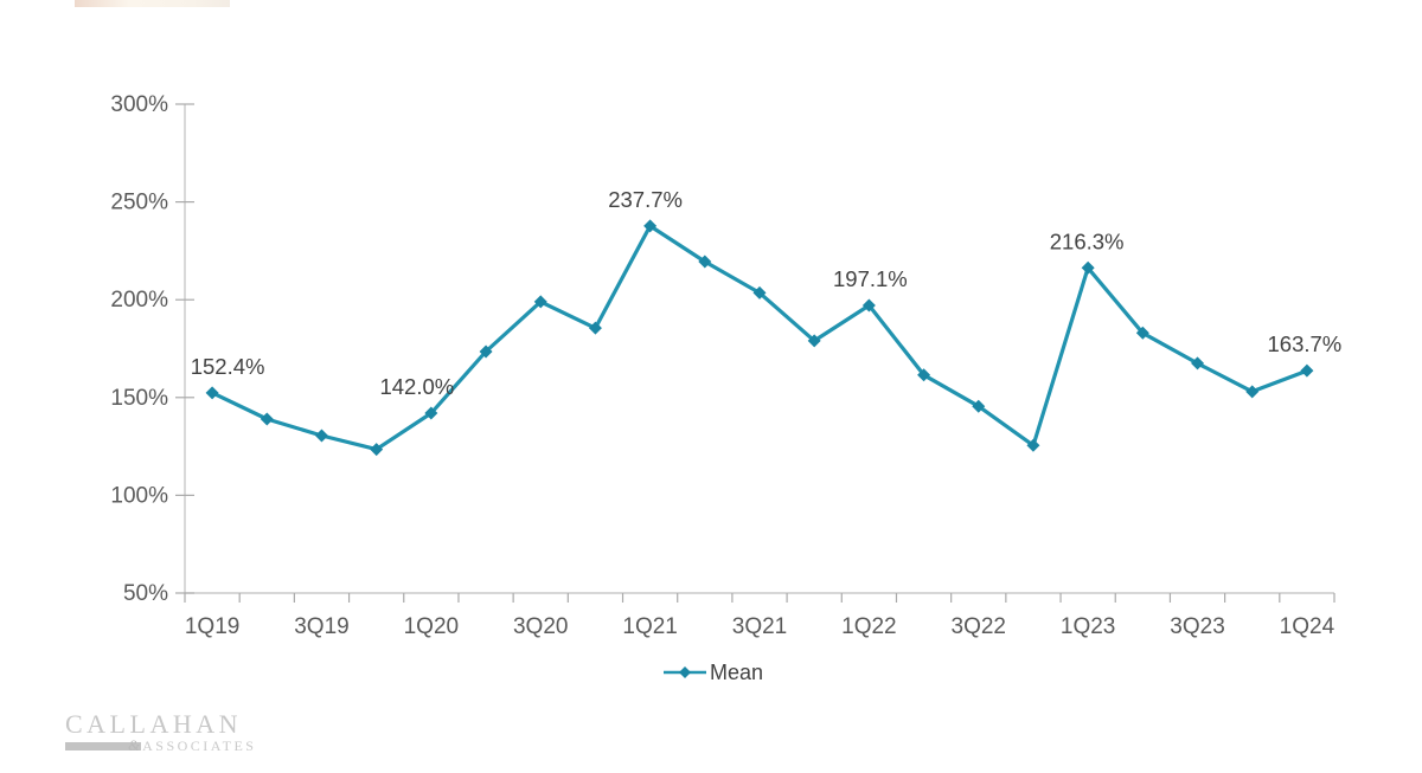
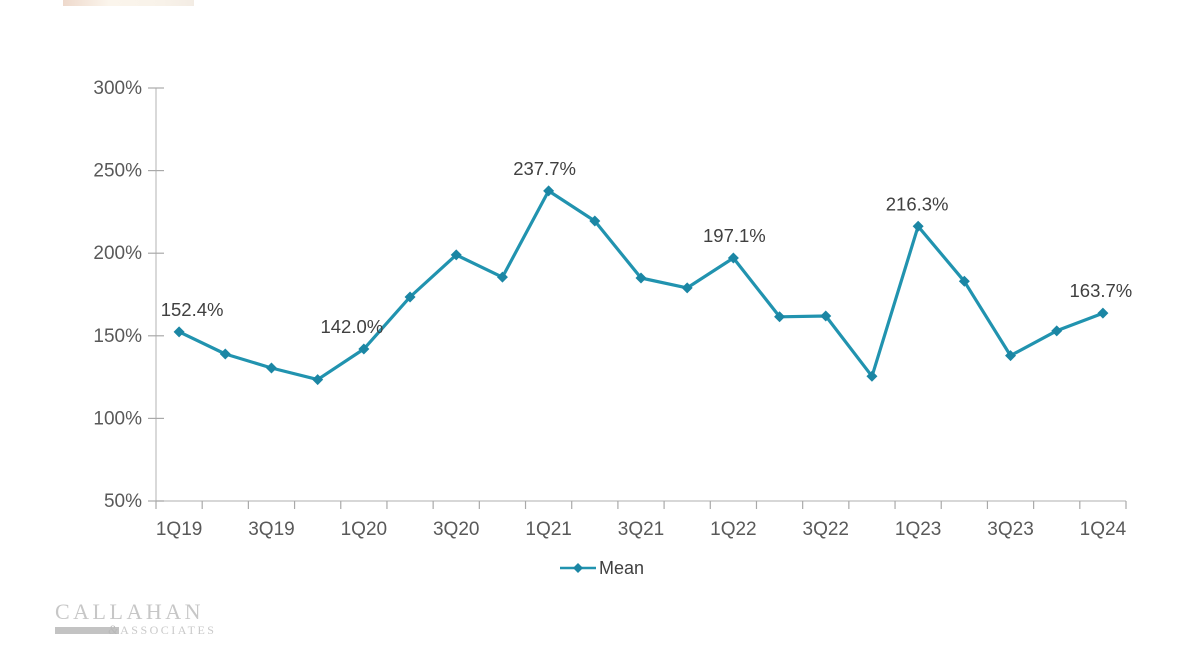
3Q21: 204% -> 185%
3Q22: 146% -> 162%
3Q23: 168% -> 138%
